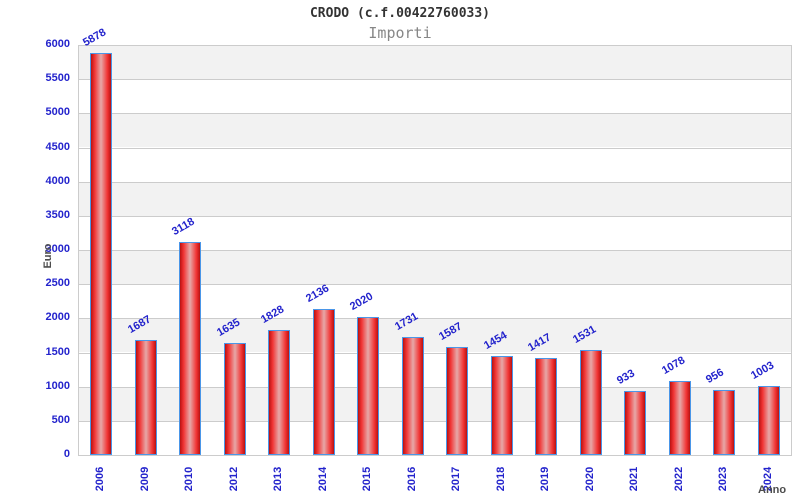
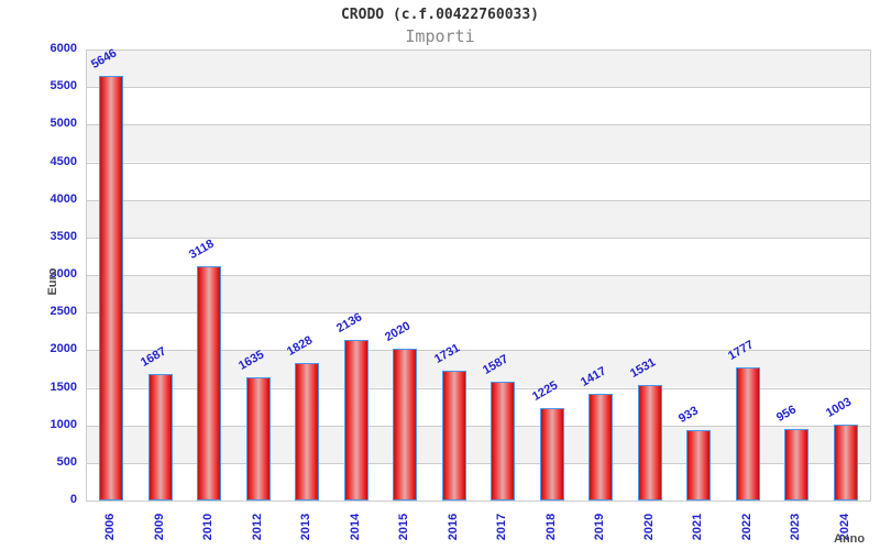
2006: 5878 -> 5646
2018: 1454 -> 1225
2022: 1078 -> 1777
